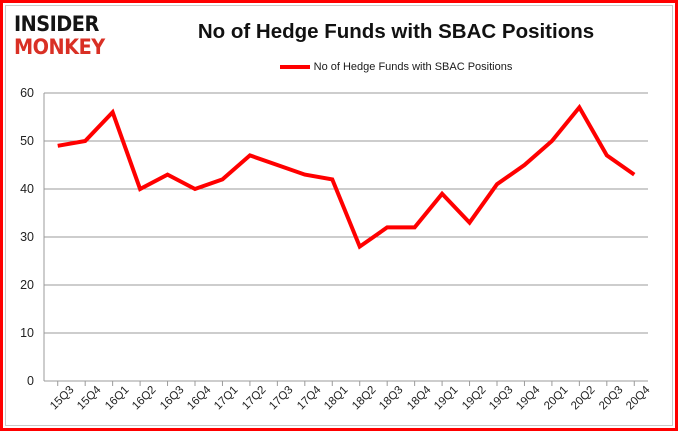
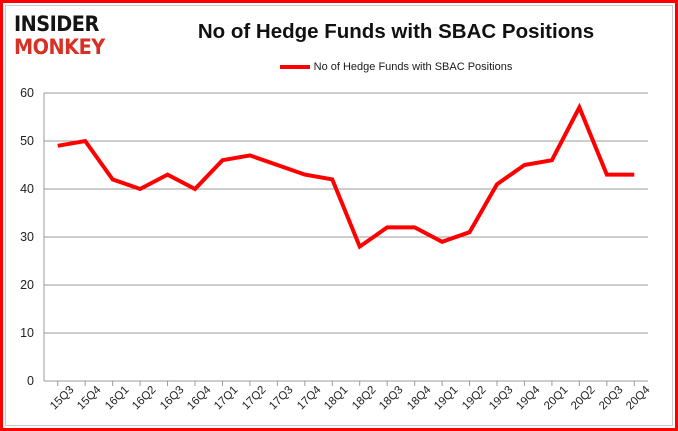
16Q1: 56 -> 42
17Q1: 42 -> 46
19Q1: 39 -> 29
19Q2: 33 -> 31
20Q1: 50 -> 46
20Q3: 47 -> 43
